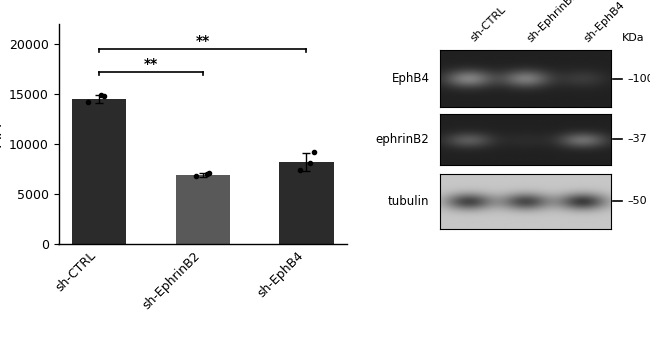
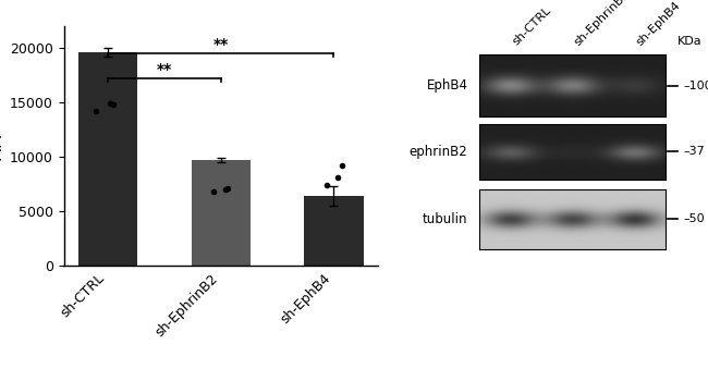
sh-CTRL: 14500 -> 19600
sh-EphrinB2: 6900 -> 9700
sh-EphB4: 8200 -> 6400
